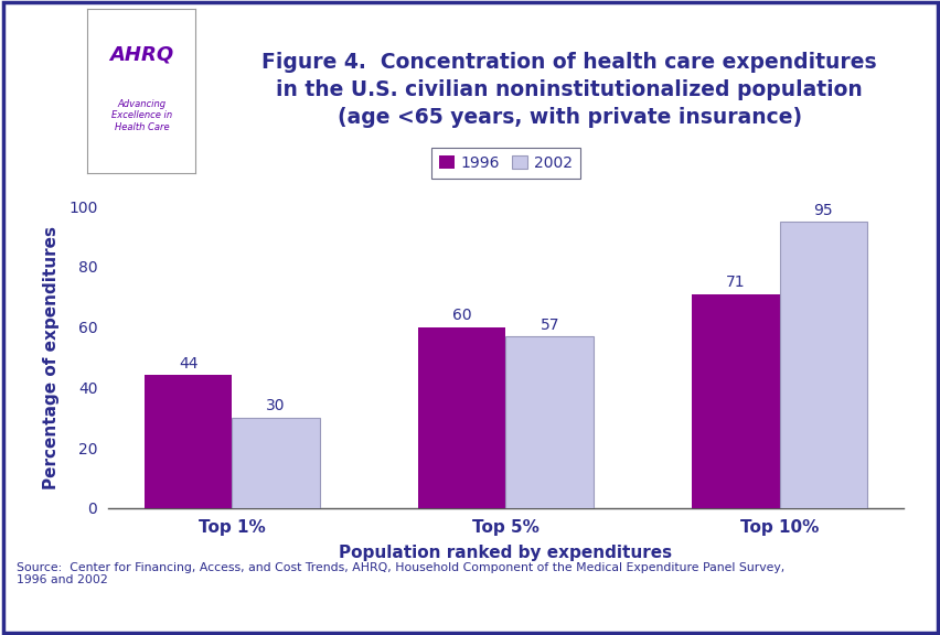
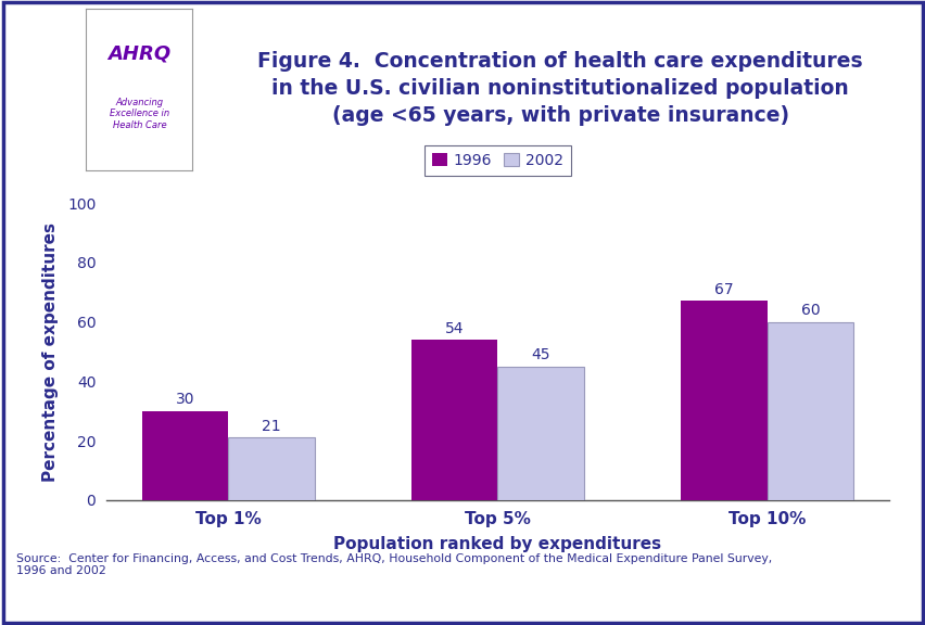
1996/Top 1%: 44 -> 30
2002/Top 1%: 30 -> 21
1996/Top 5%: 60 -> 54
2002/Top 5%: 57 -> 45
1996/Top 10%: 71 -> 67
2002/Top 10%: 95 -> 60
